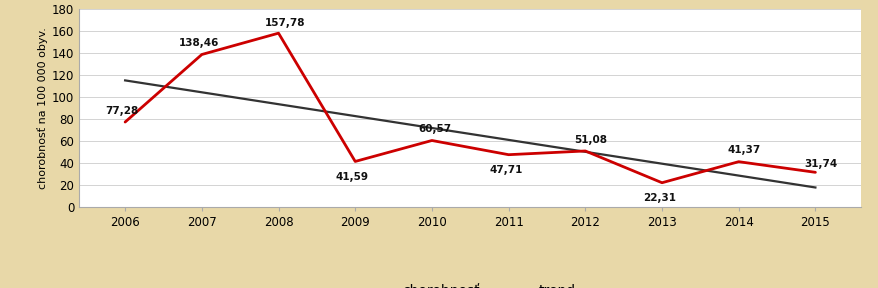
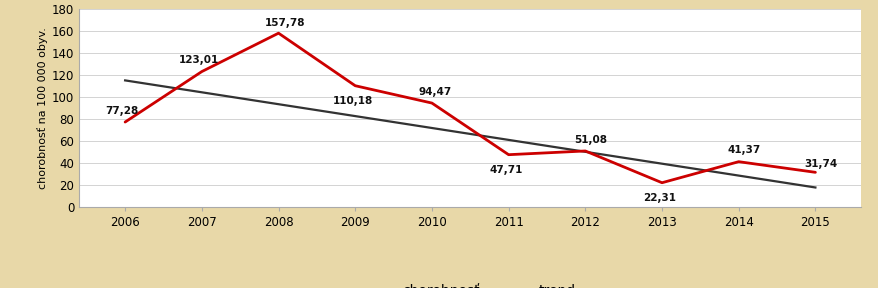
2007: 138,46 -> 123,01
2009: 41,59 -> 110,18
2010: 60,57 -> 94,47
